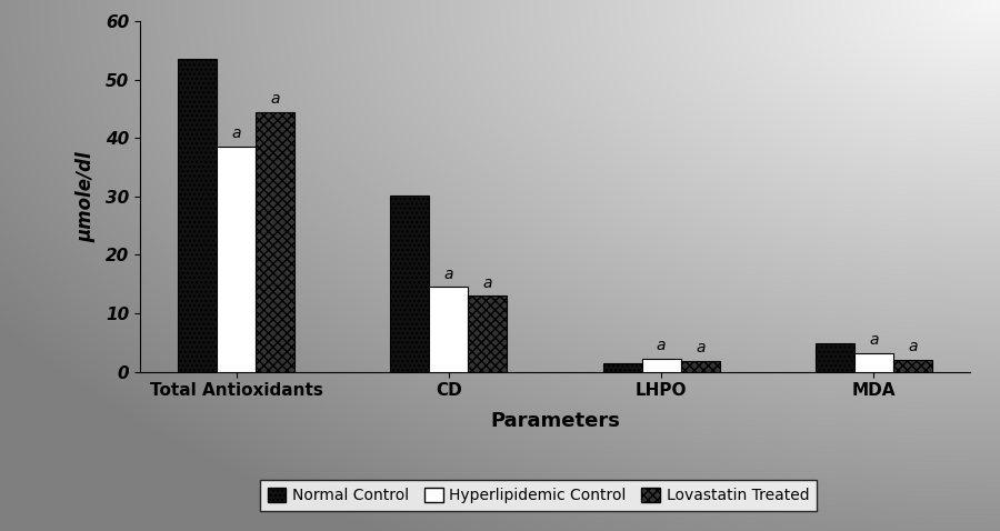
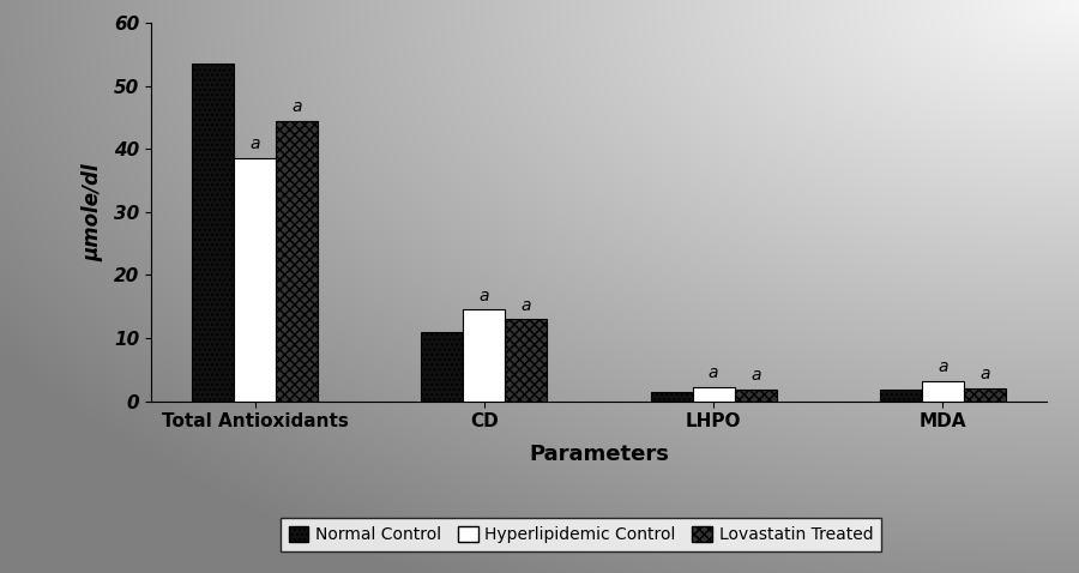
Normal Control/CD: 30.2 -> 11.0
Normal Control/MDA: 4.8 -> 1.8
